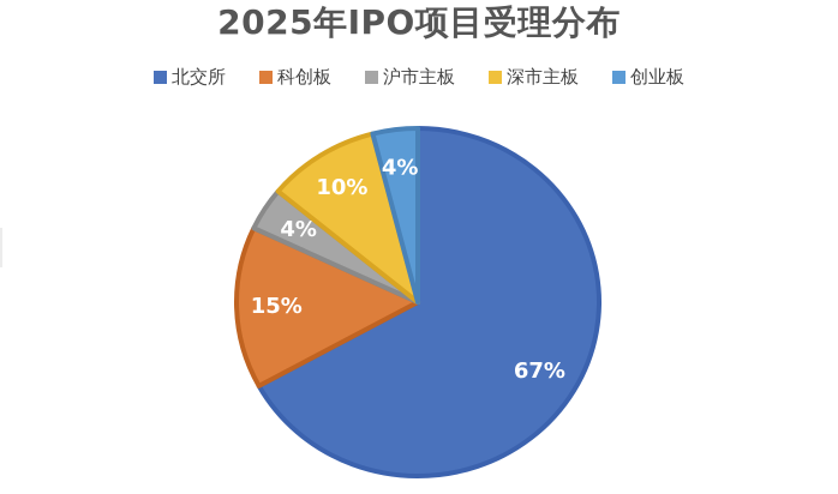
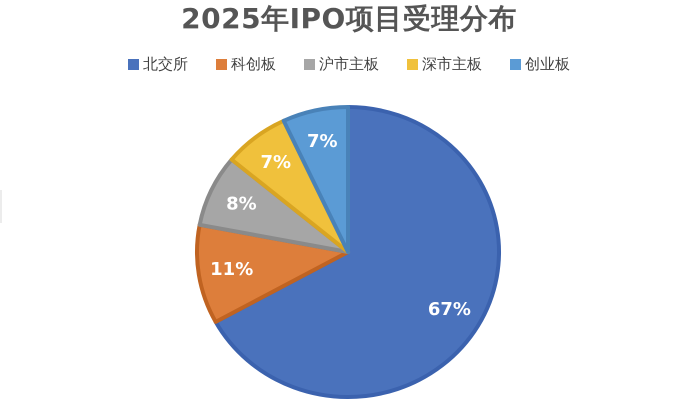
科创板: 15% -> 11%
沪市主板: 4% -> 8%
深市主板: 10% -> 7%
创业板: 4% -> 7%
